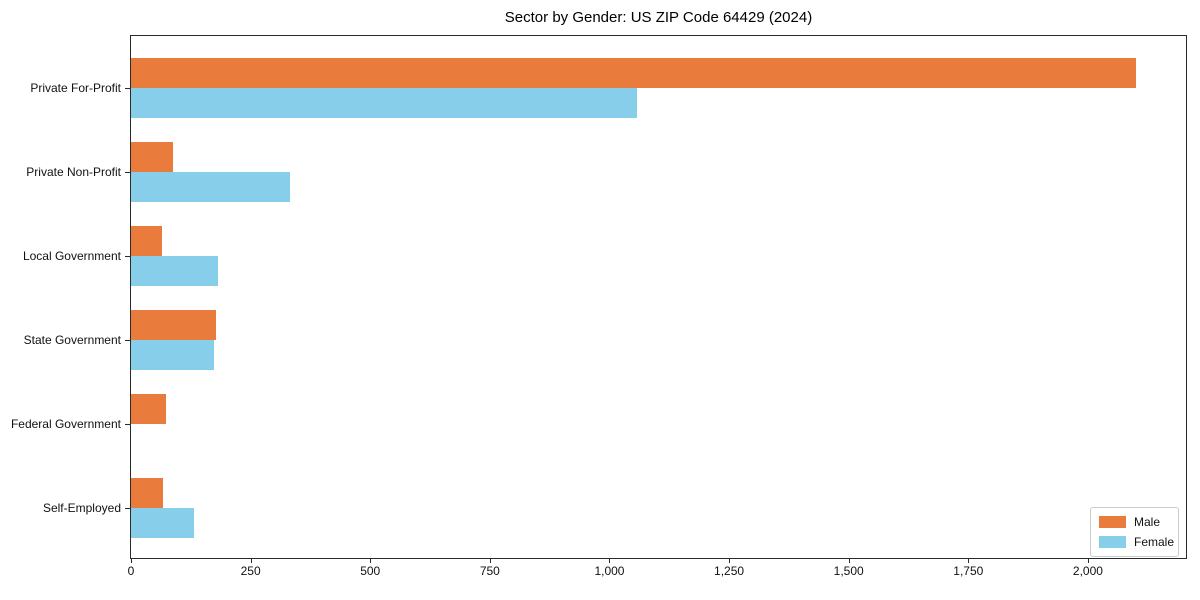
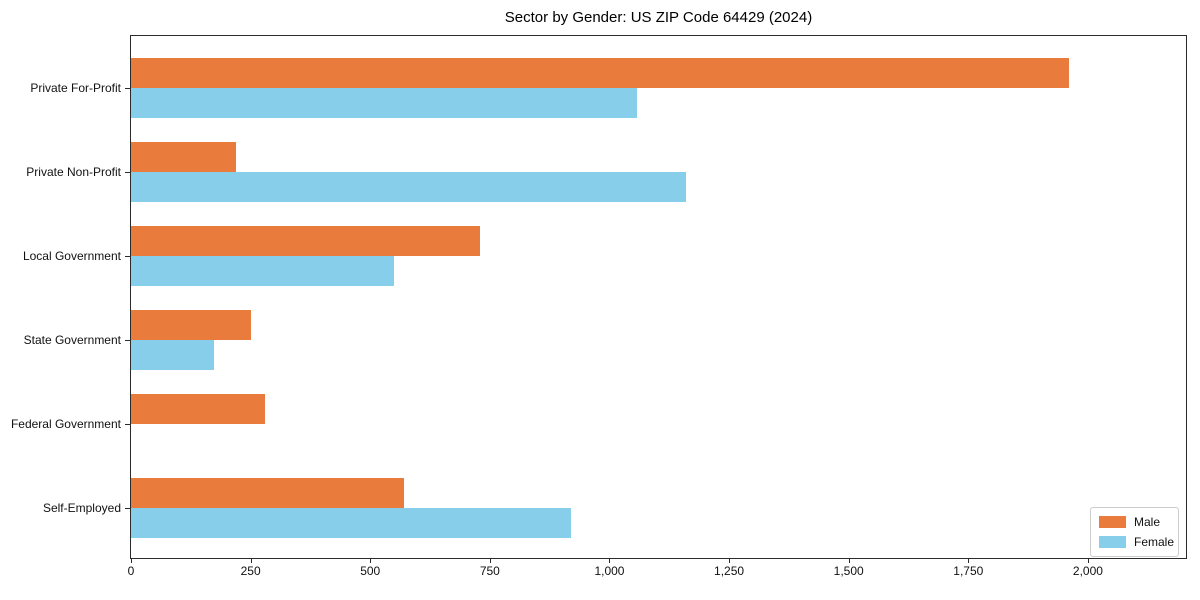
Male/Private For-Profit: 2100 -> 1960
Male/Private Non-Profit: 90 -> 220
Female/Private Non-Profit: 330 -> 1160
Male/Local Government: 60 -> 730
Female/Local Government: 180 -> 550
Male/State Government: 180 -> 250
Male/Federal Government: 70 -> 280
Male/Self-Employed: 70 -> 570
Female/Self-Employed: 130 -> 920
